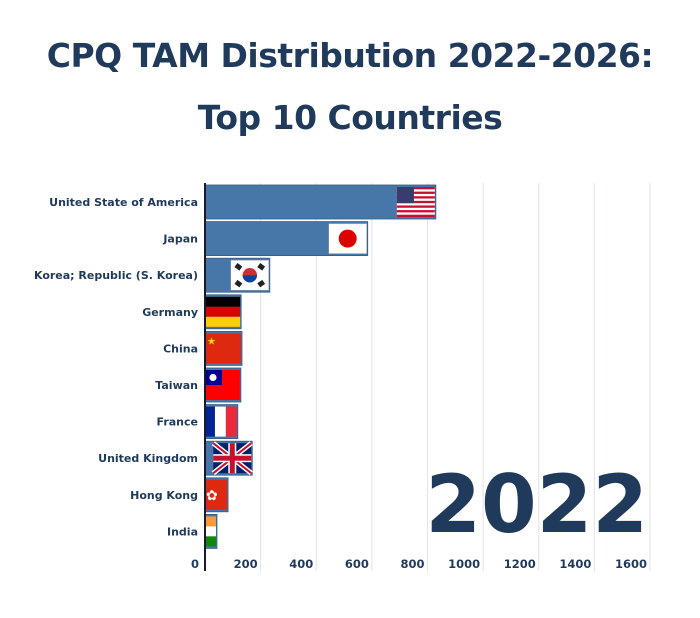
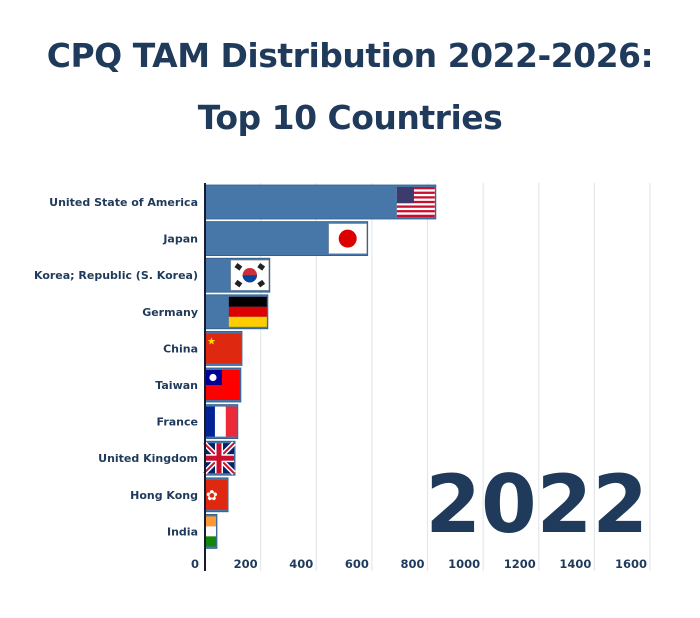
Germany: 130 -> 230
United Kingdom: 170 -> 110
